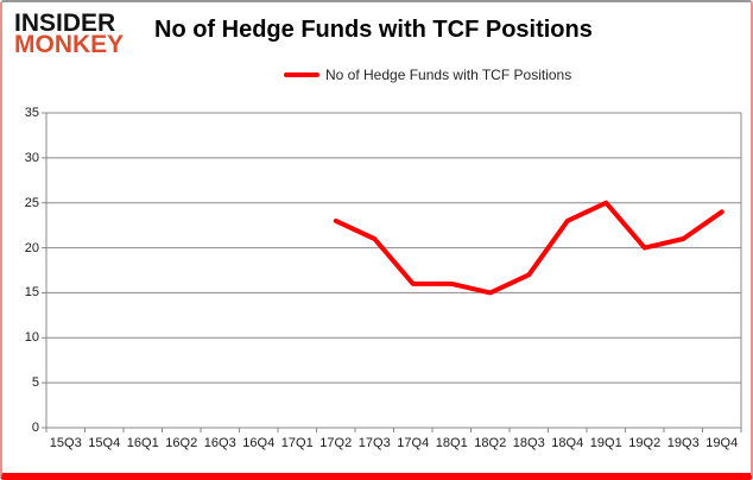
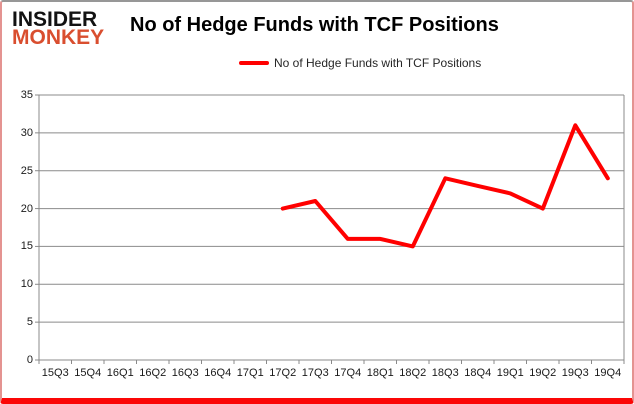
17Q2: 23 -> 20
18Q3: 17 -> 24
19Q1: 25 -> 22
19Q3: 21 -> 31
